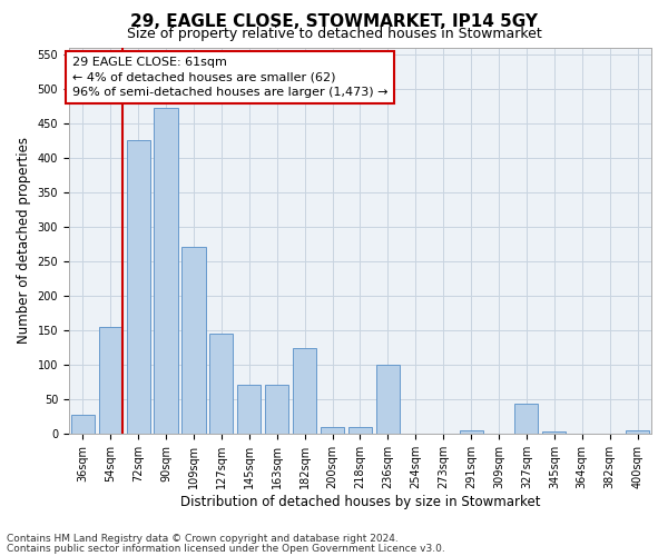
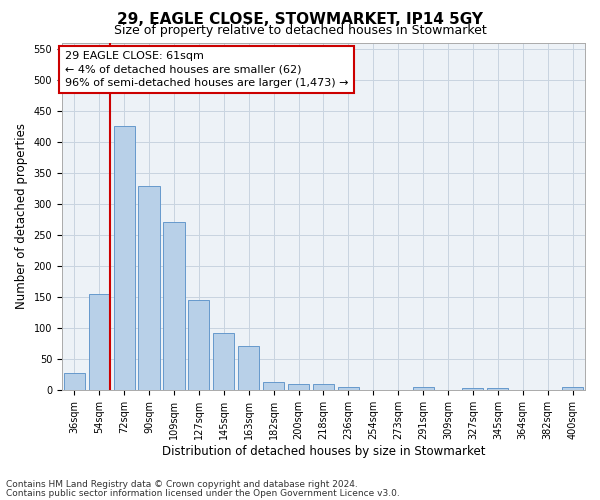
90sqm: 472 -> 328
145sqm: 70 -> 92
182sqm: 124 -> 12
236sqm: 100 -> 5
327sqm: 44 -> 3
